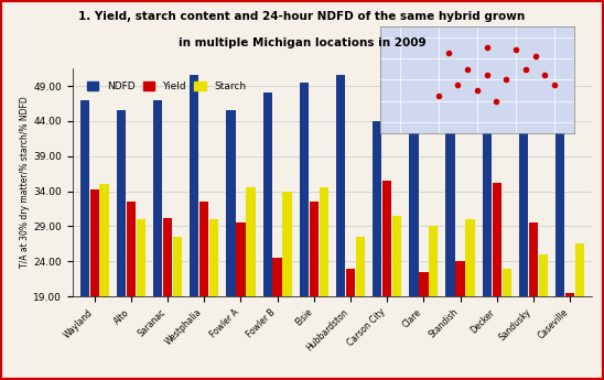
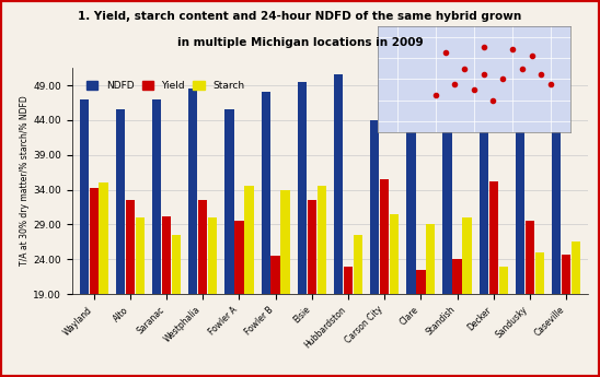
NDFD/Westphalia: 50.5 -> 48.6
Yield/Caseville: 19.5 -> 24.6
